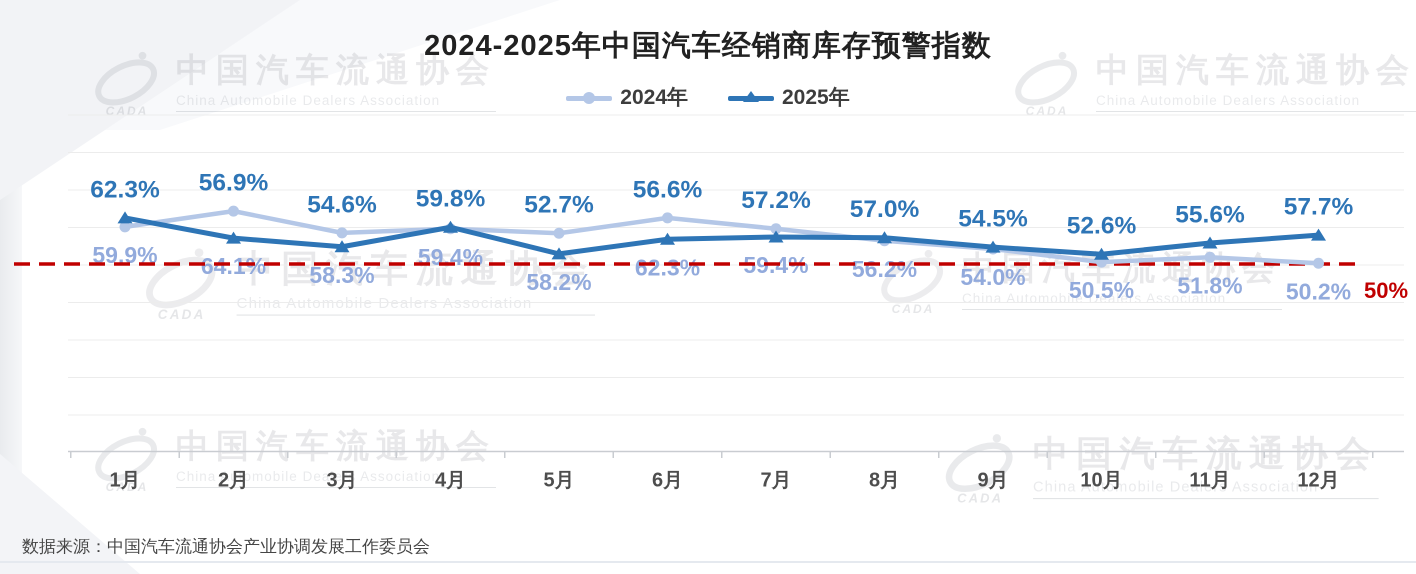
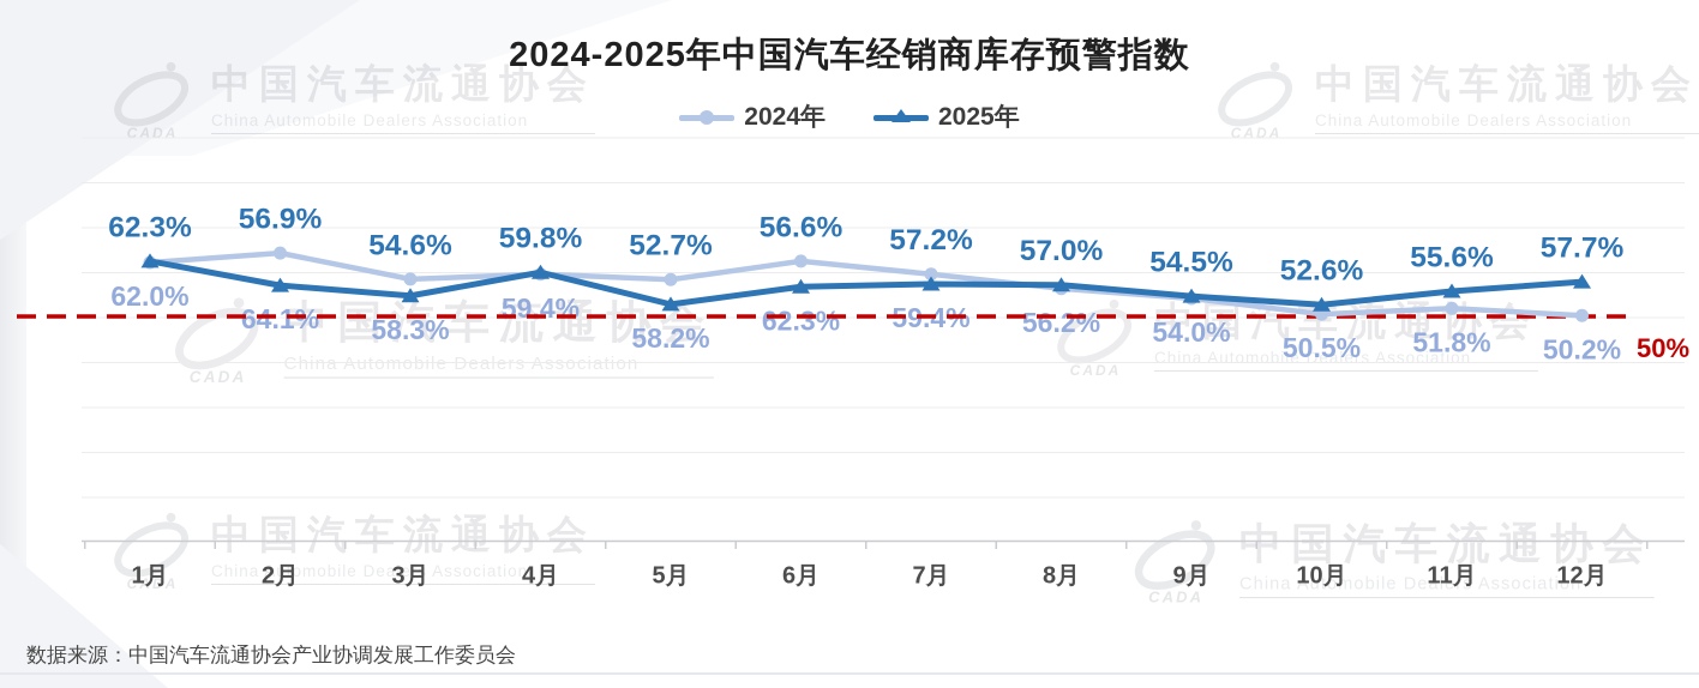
2024年/1月: 59.9% -> 62.0%
